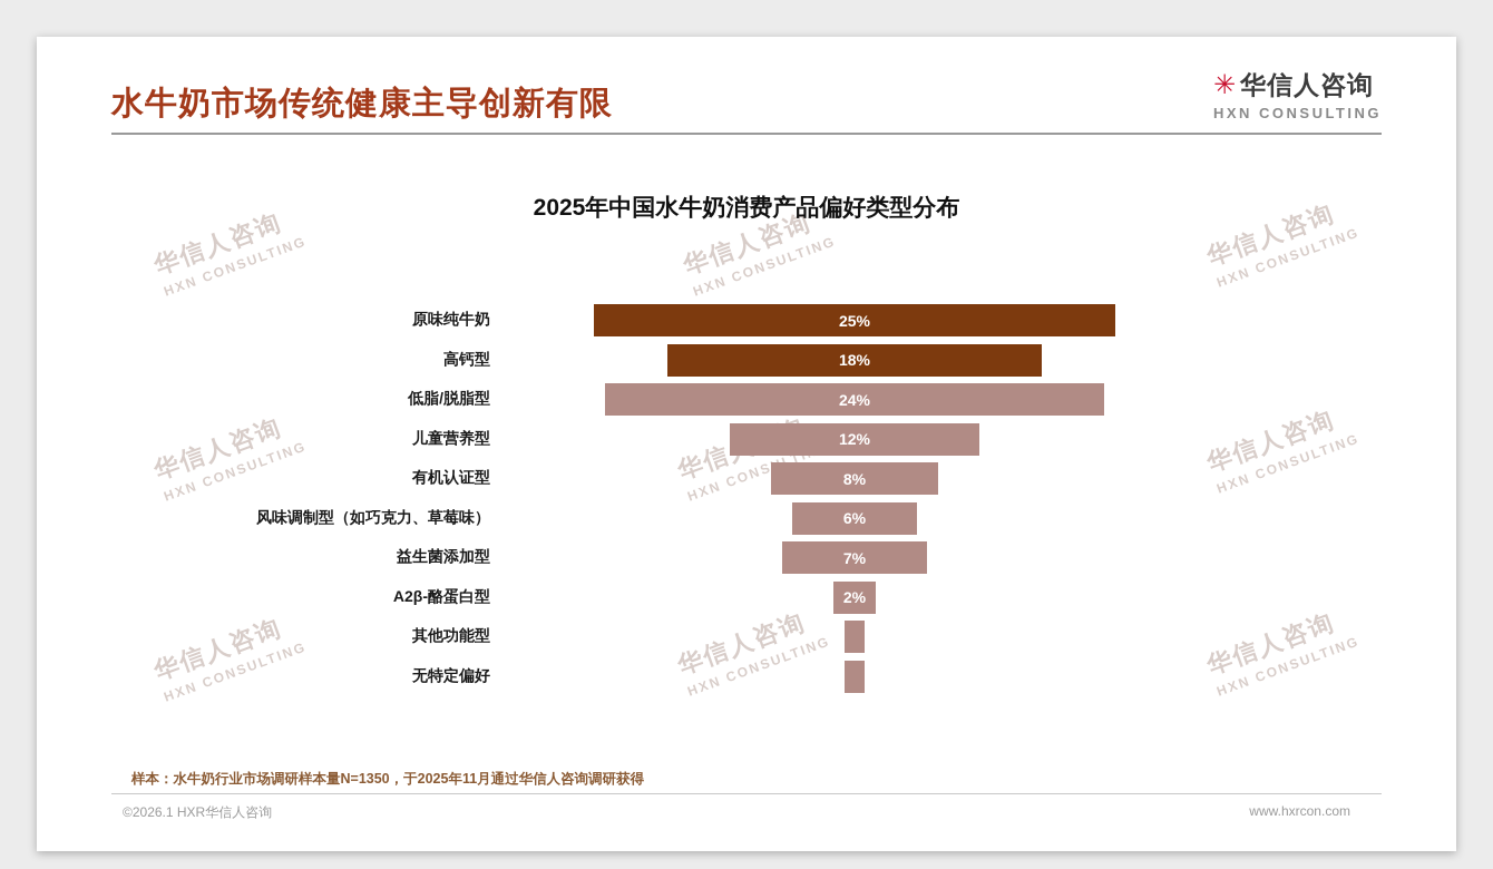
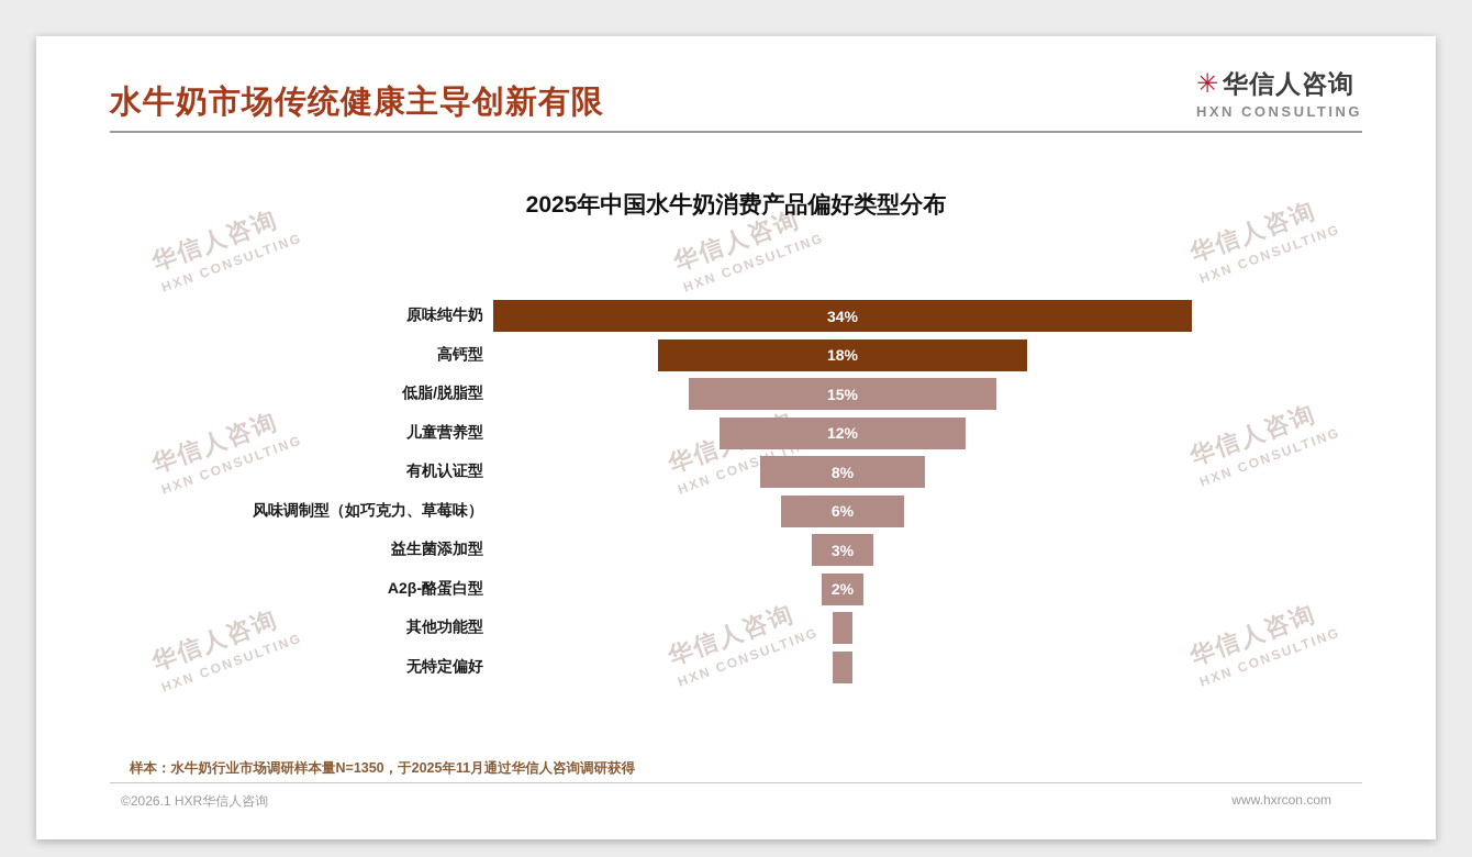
原味纯牛奶: 25% -> 34%
低脂/脱脂型: 24% -> 15%
益生菌添加型: 7% -> 3%
